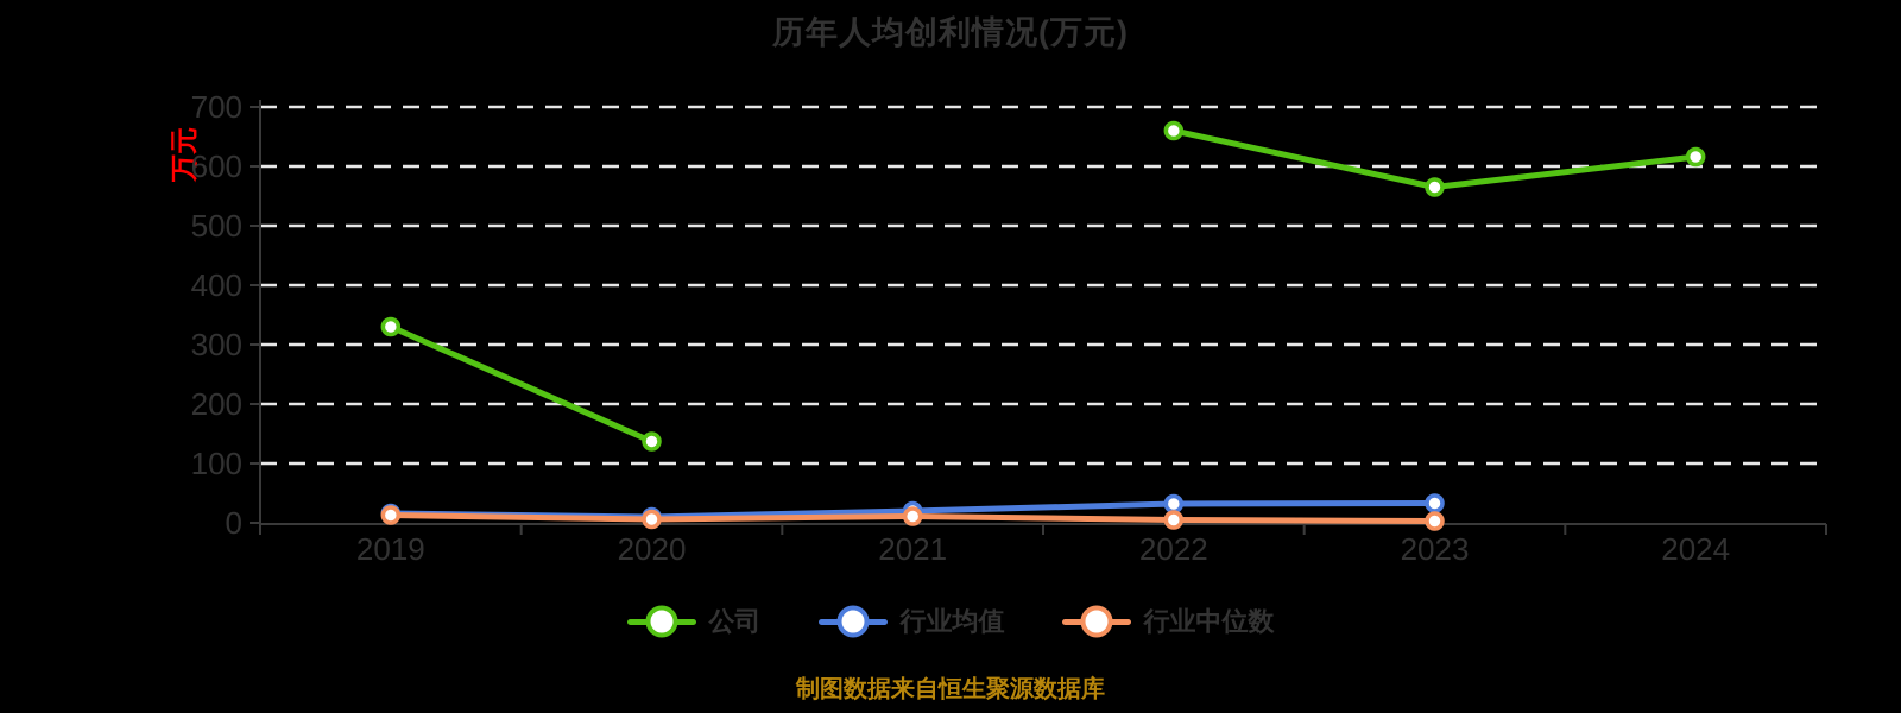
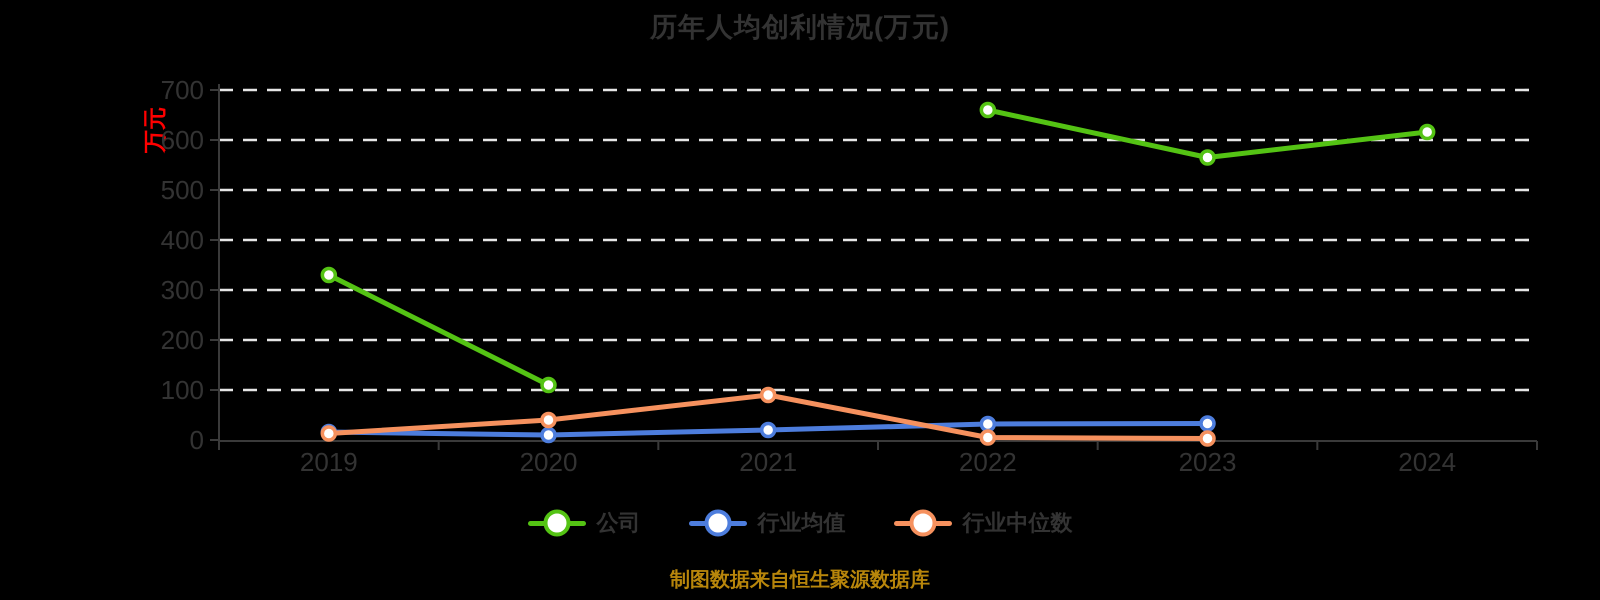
公司/2020: 140 -> 110
行业中位数/2020: 10 -> 40
行业中位数/2021: 10 -> 90
